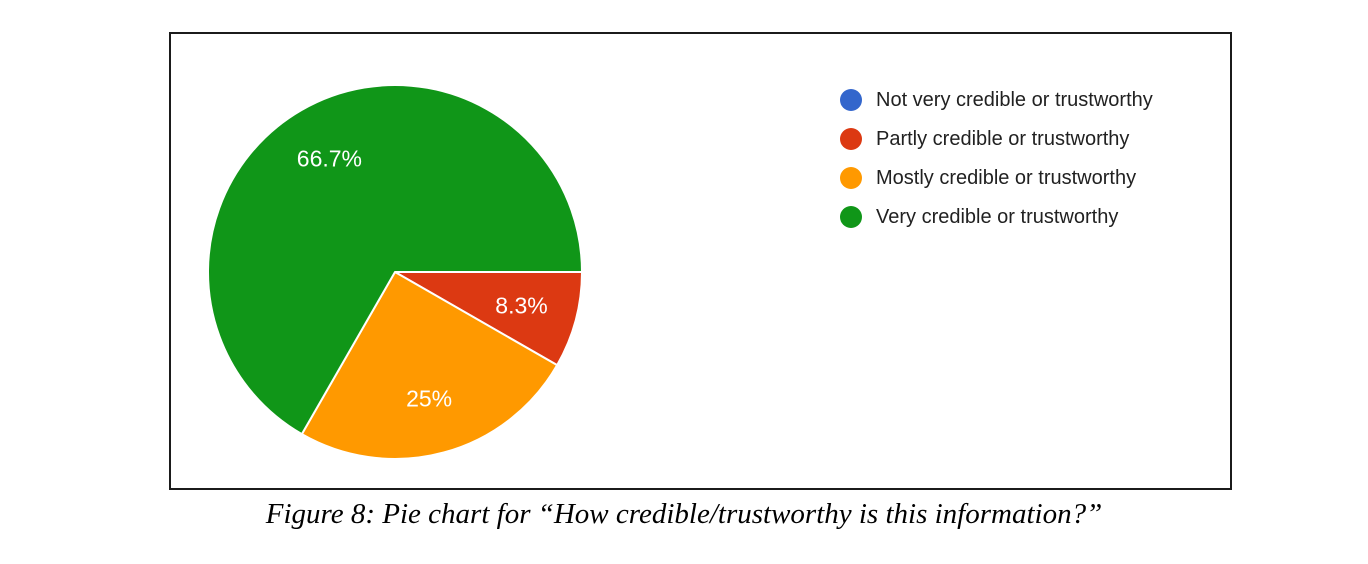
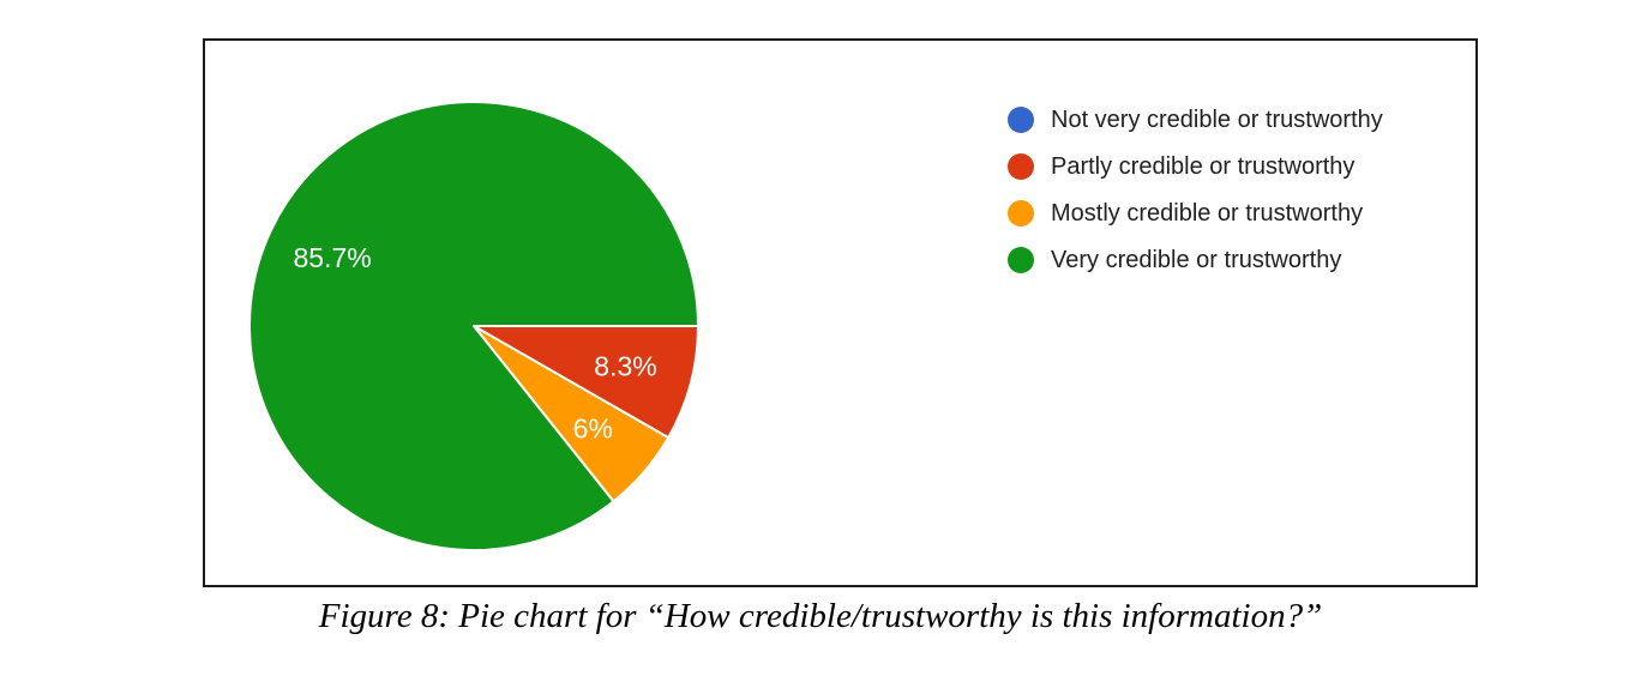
Mostly credible or trustworthy: 25% -> 6%
Very credible or trustworthy: 66.7% -> 85.7%
